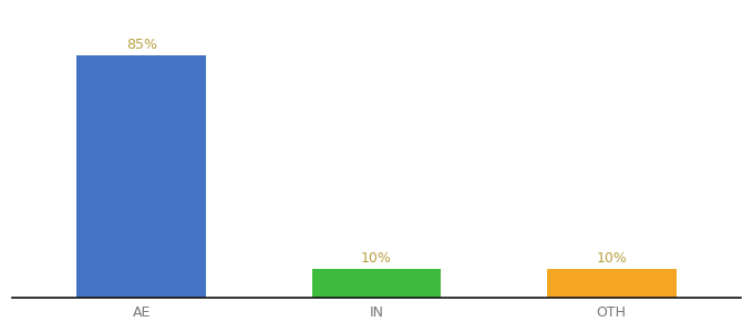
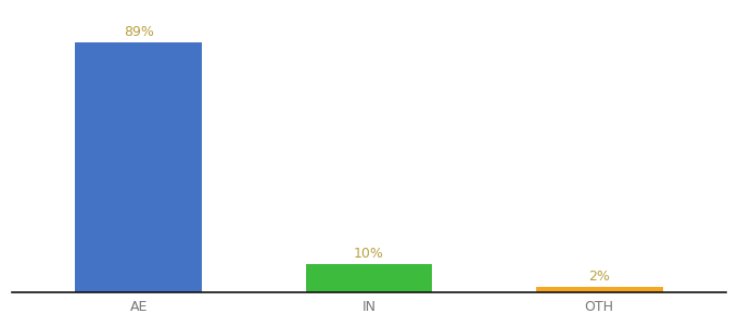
AE: 85% -> 89%
OTH: 10% -> 2%
